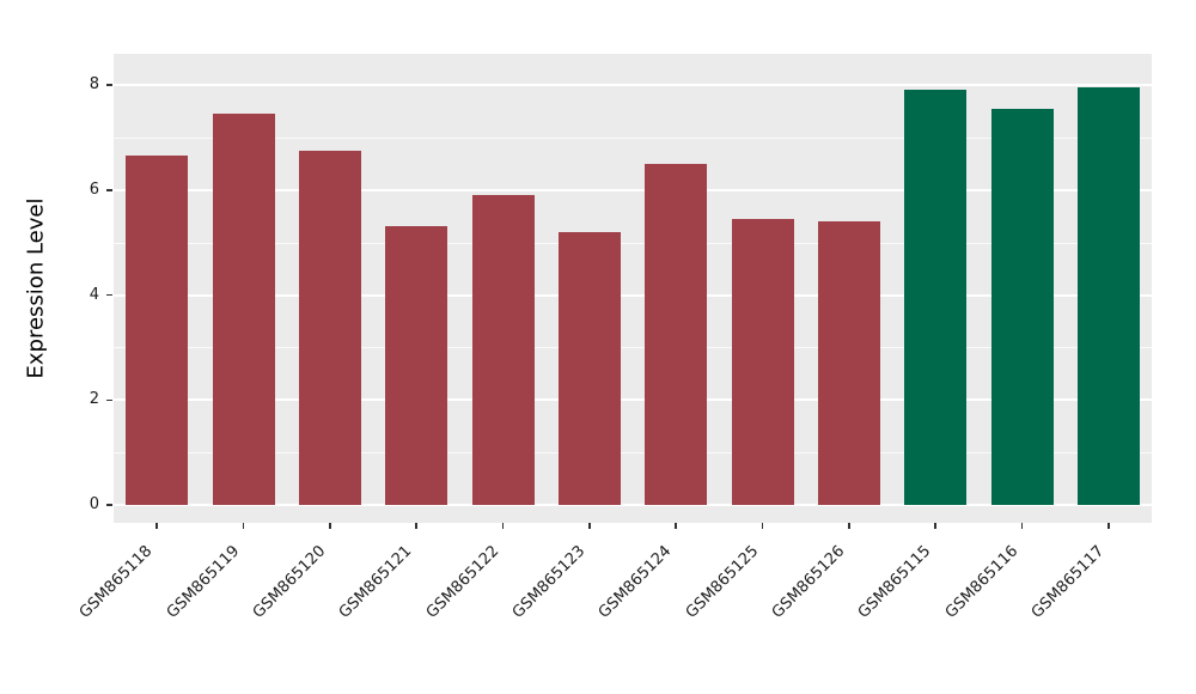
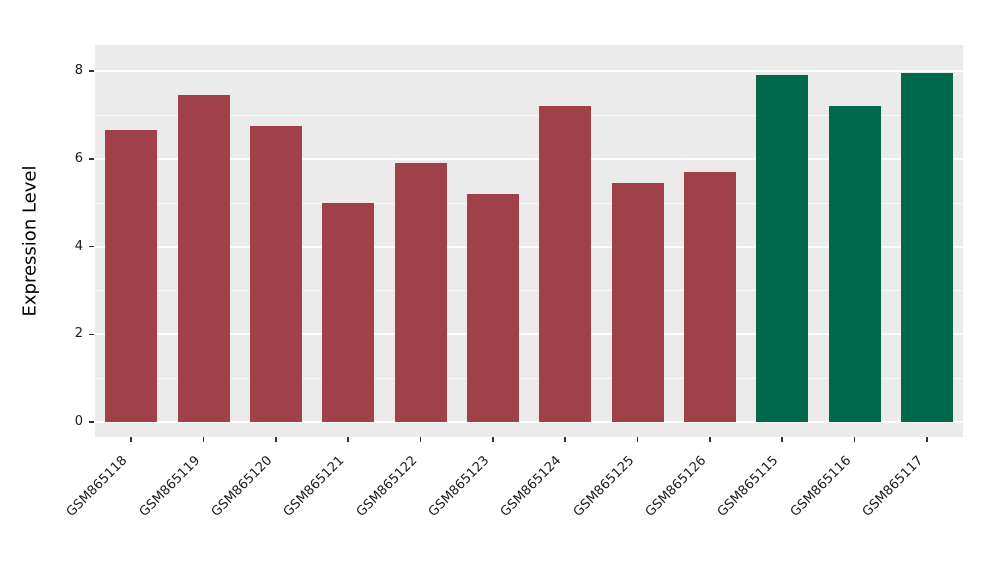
GSM865121: 5.3 -> 5.0
GSM865124: 6.5 -> 7.2
GSM865126: 5.4 -> 5.7
GSM865116: 7.5 -> 7.2
